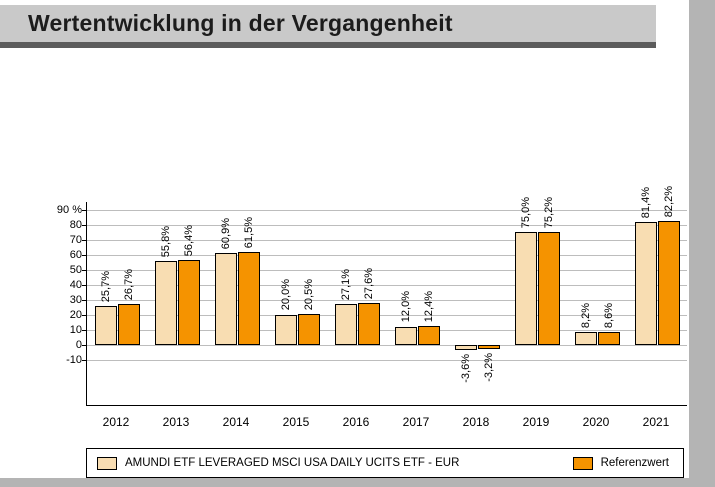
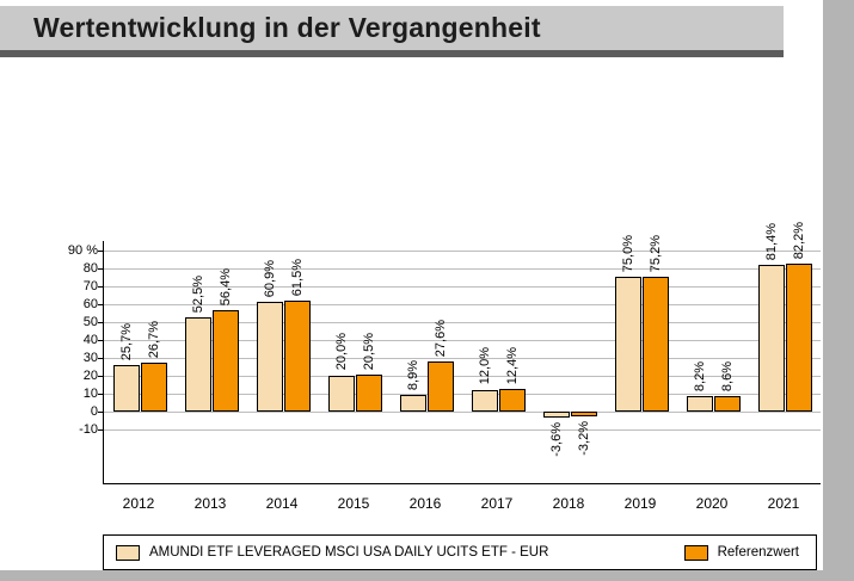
AMUNDI ETF LEVERAGED MSCI USA DAILY UCITS ETF - EUR/2013: 55,8% -> 52,5%
AMUNDI ETF LEVERAGED MSCI USA DAILY UCITS ETF - EUR/2016: 27,1% -> 8,9%
